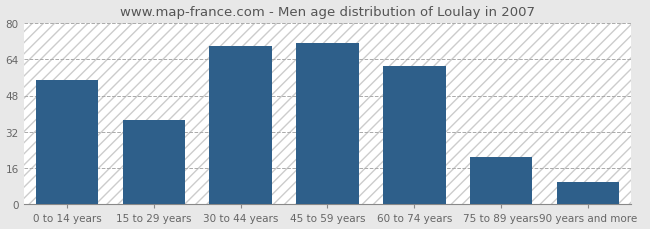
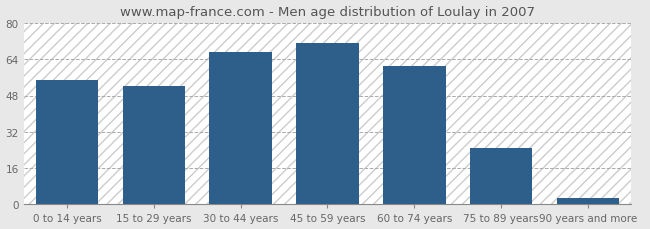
15 to 29 years: 37 -> 52
30 to 44 years: 70 -> 67
75 to 89 years: 21 -> 25
90 years and more: 10 -> 3
